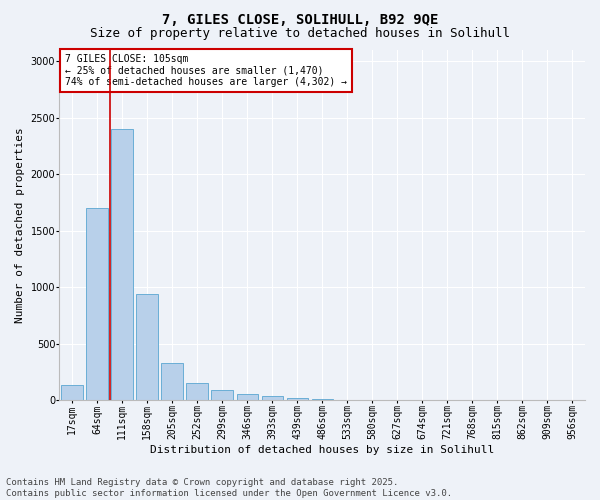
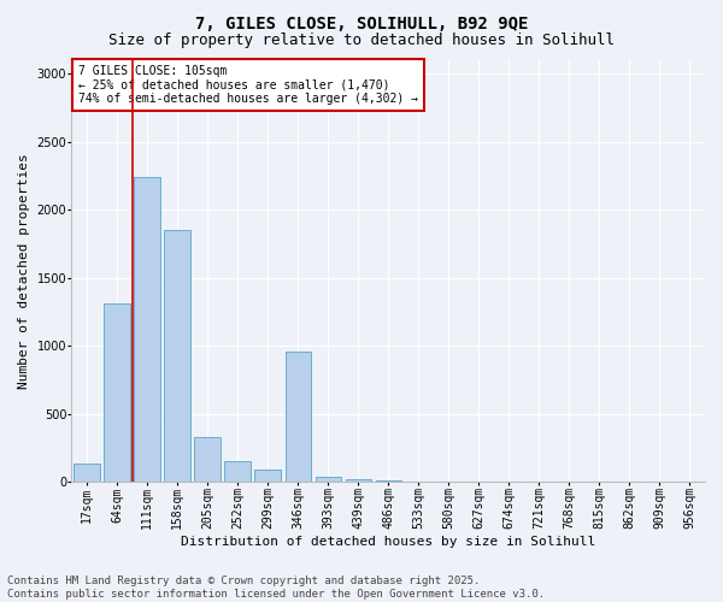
64sqm: 1700 -> 1310
111sqm: 2400 -> 2240
158sqm: 940 -> 1850
346sqm: 60 -> 960
